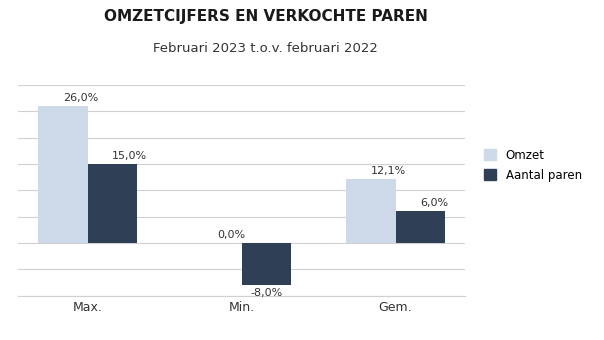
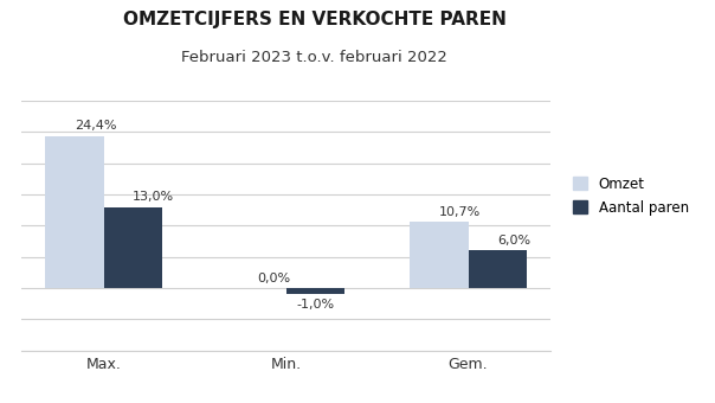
Omzet/Max.: 26,0% -> 24,4%
Aantal paren/Max.: 15,0% -> 13,0%
Aantal paren/Min.: -8,0% -> -1,0%
Omzet/Gem.: 12,1% -> 10,7%
